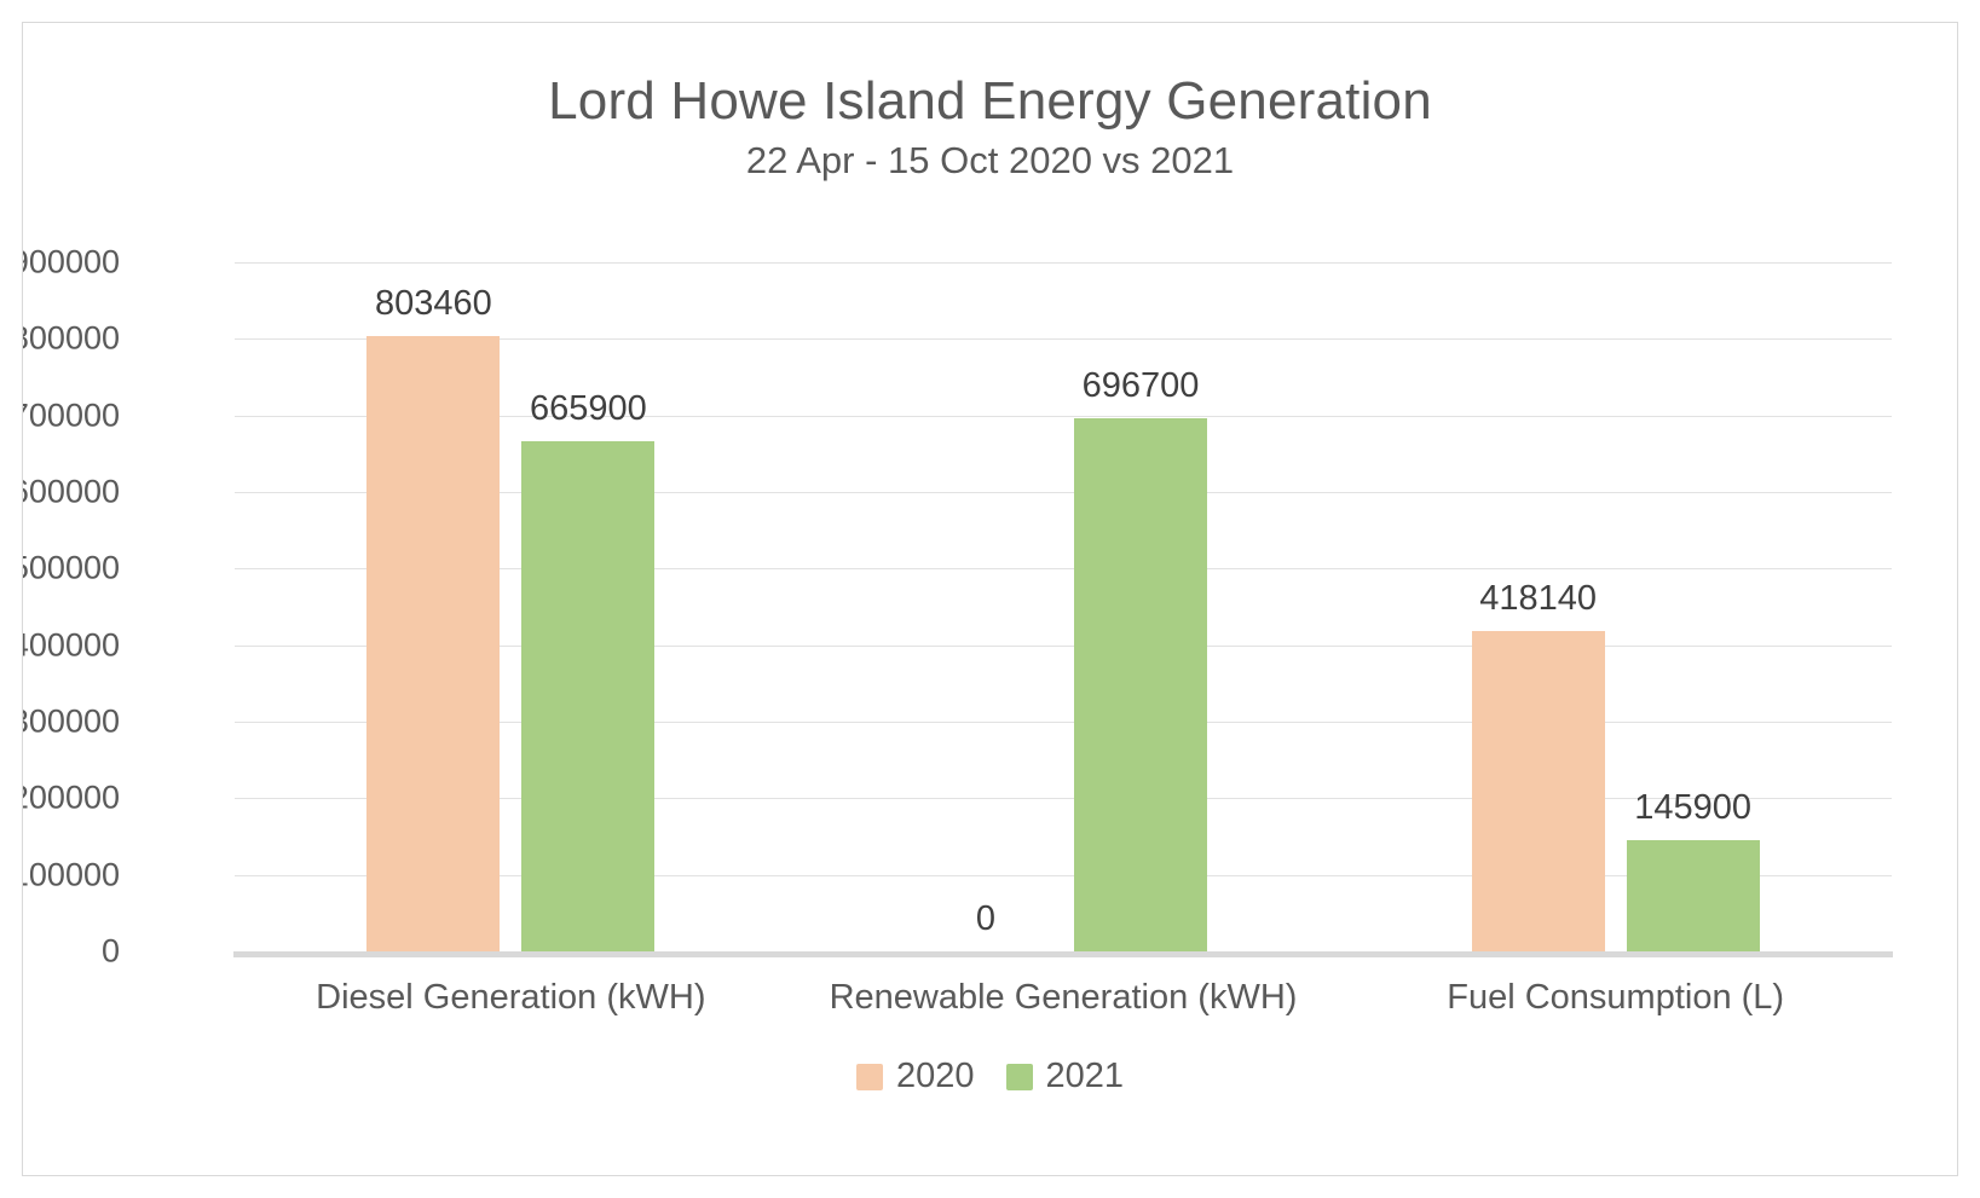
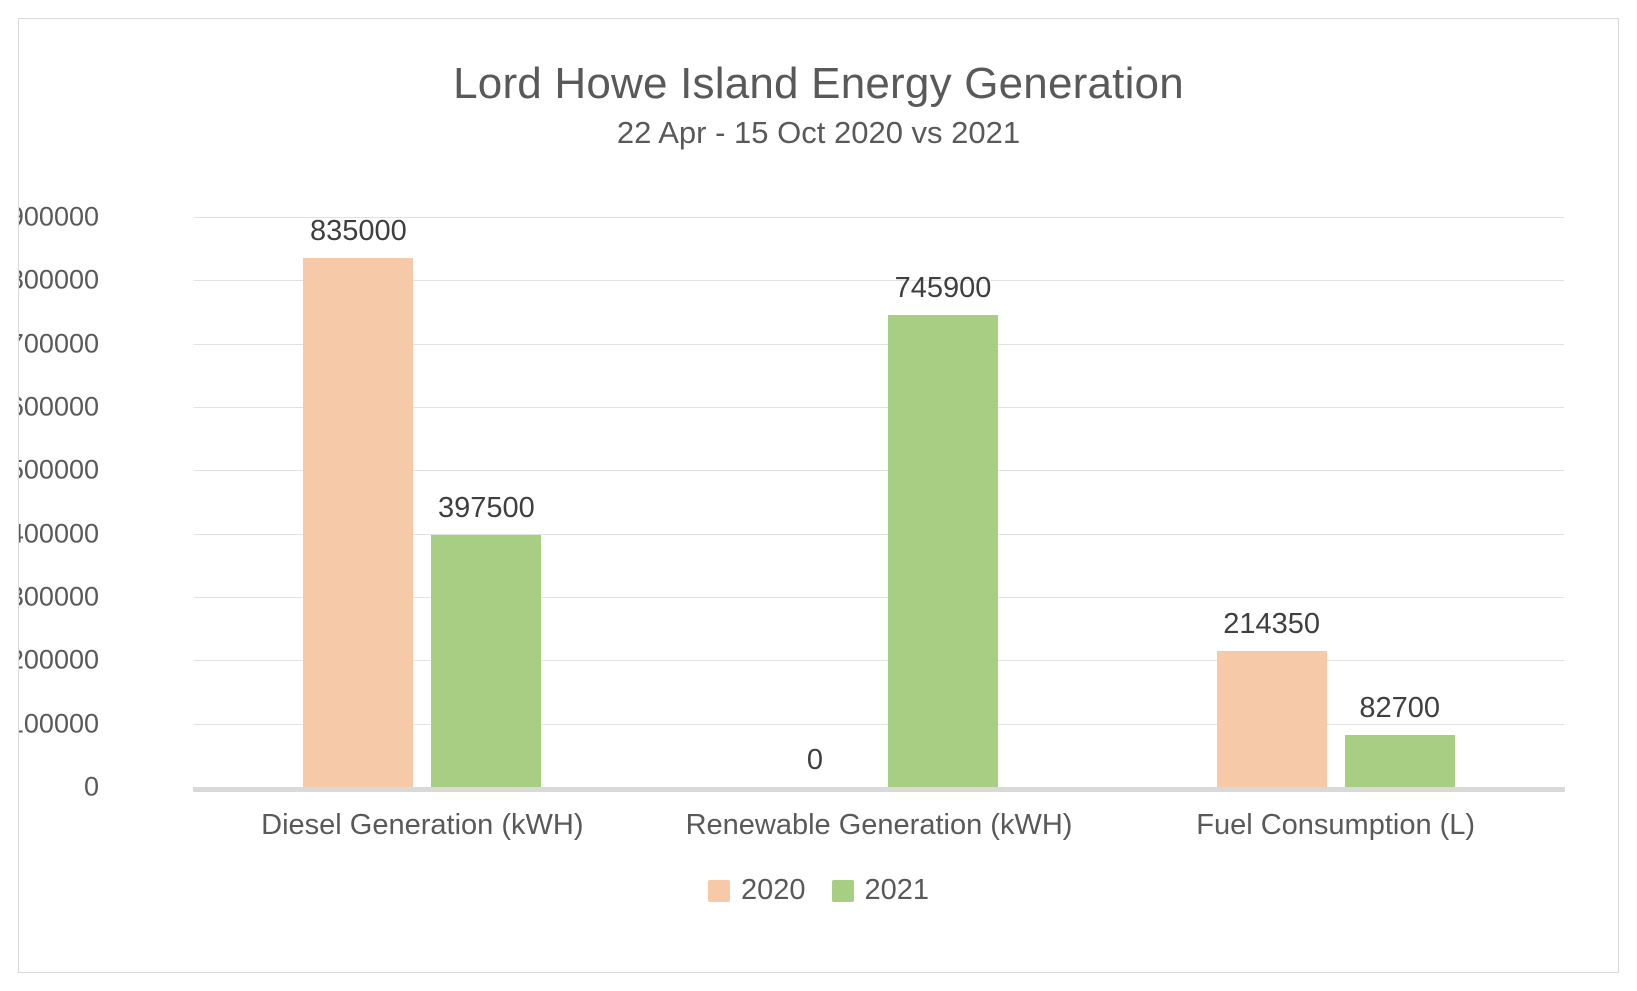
2020/Diesel Generation (kWH): 803460 -> 835000
2021/Diesel Generation (kWH): 665900 -> 397500
2021/Renewable Generation (kWH): 696700 -> 745900
2020/Fuel Consumption (L): 418140 -> 214350
2021/Fuel Consumption (L): 145900 -> 82700
